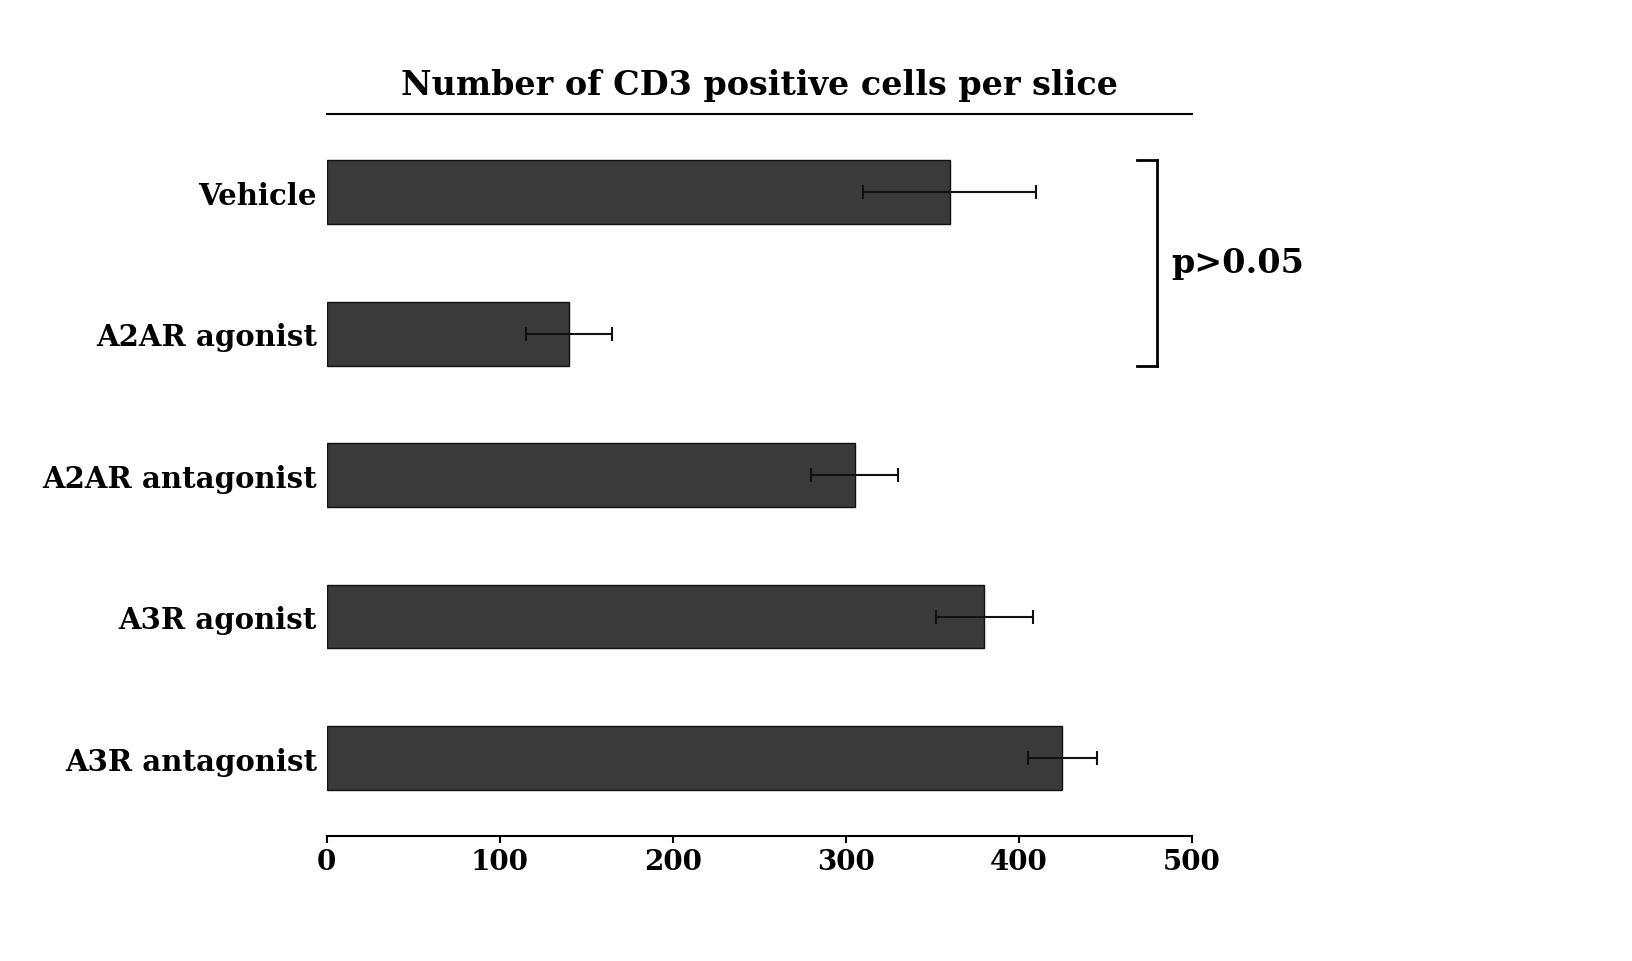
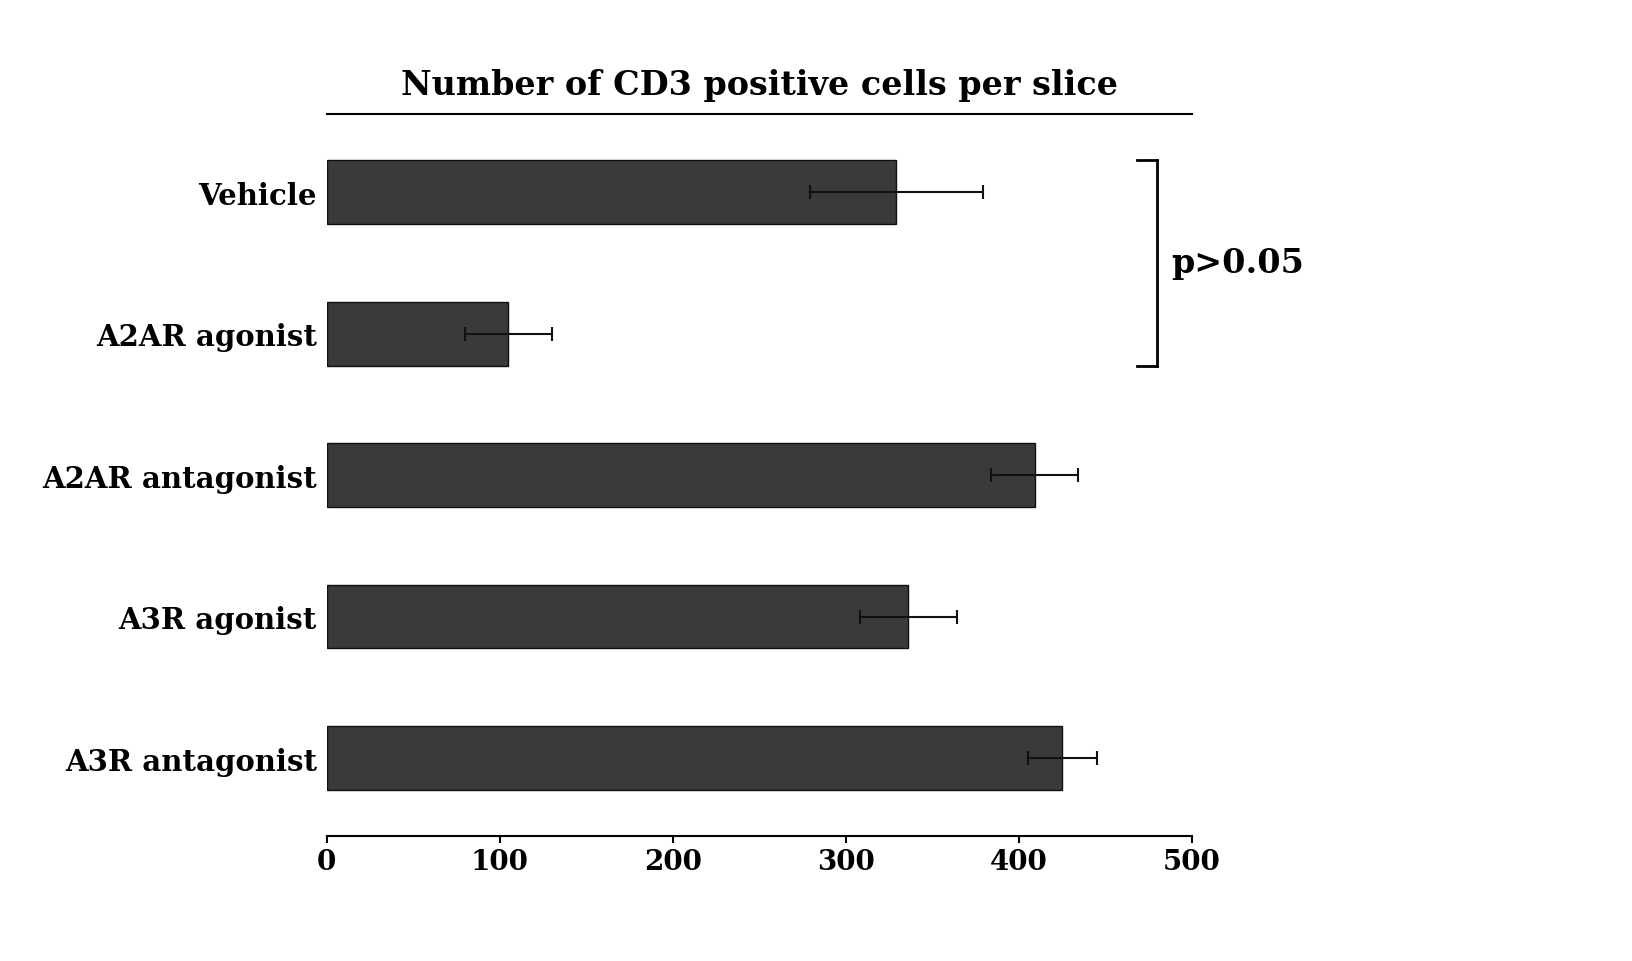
Vehicle: 360 -> 329
A2AR agonist: 140 -> 105
A2AR antagonist: 305 -> 409
A3R agonist: 380 -> 336
